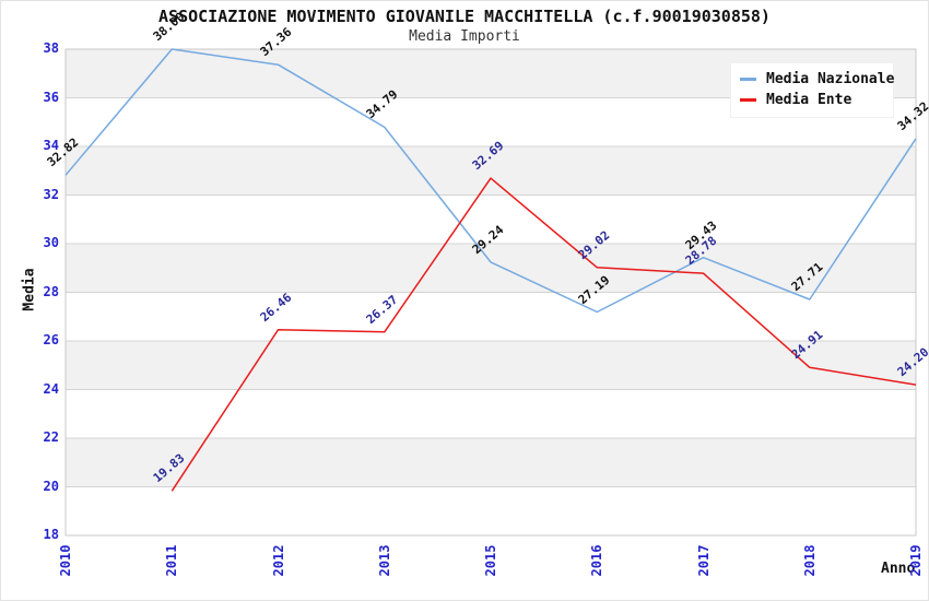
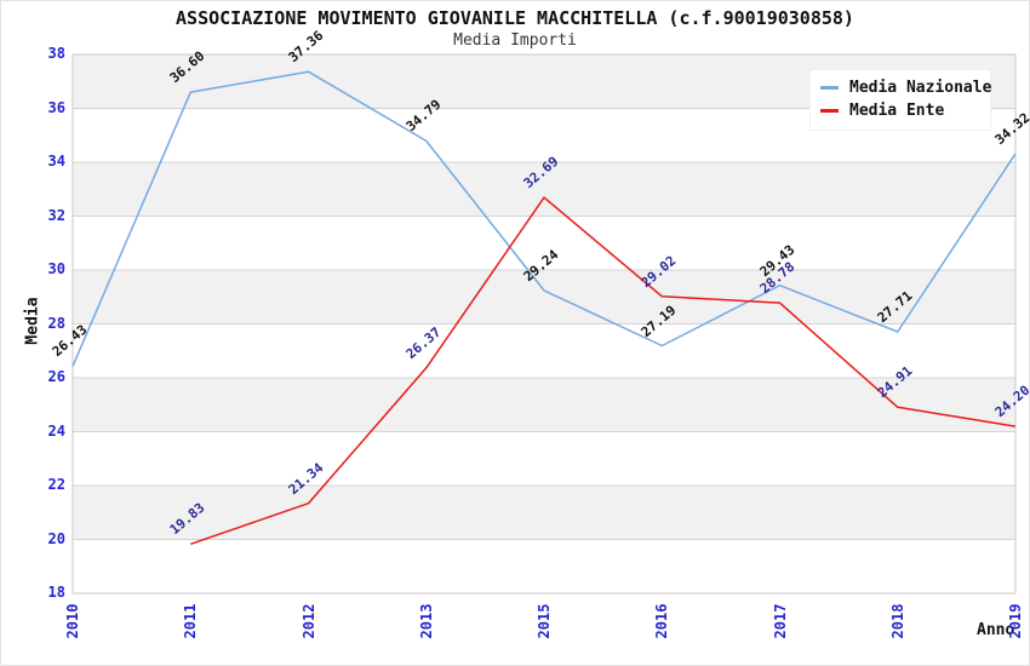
Media Nazionale/2010: 32.82 -> 26.43
Media Nazionale/2011: 38.00 -> 36.60
Media Ente/2012: 26.46 -> 21.34
